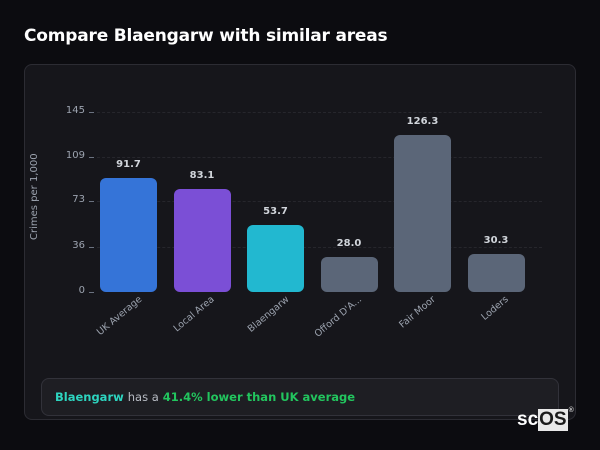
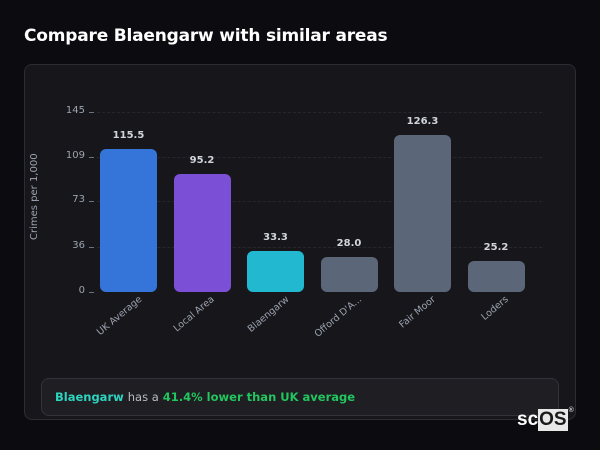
UK Average: 91.7 -> 115.5
Local Area: 83.1 -> 95.2
Blaengarw: 53.7 -> 33.3
Loders: 30.3 -> 25.2
